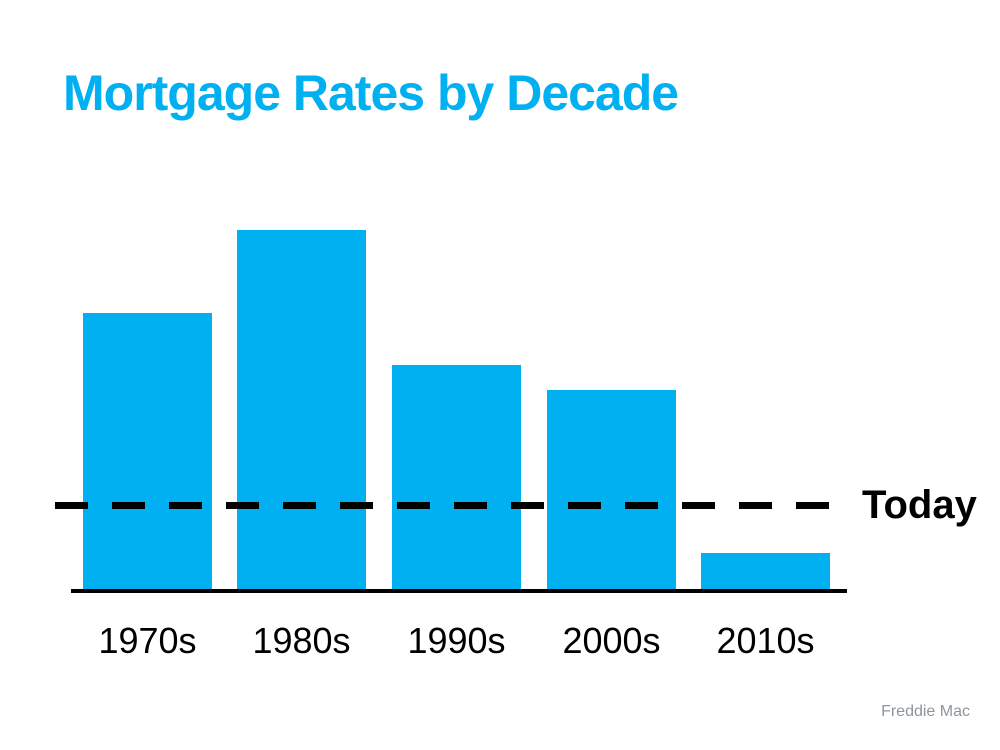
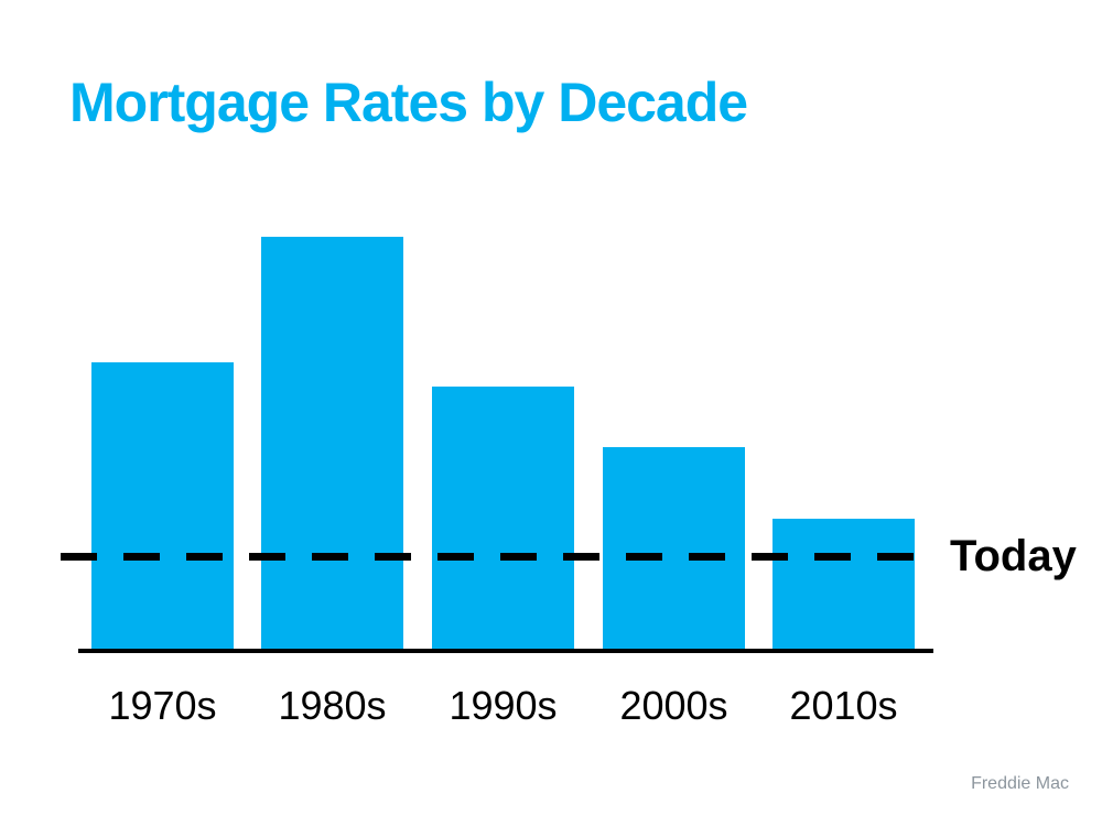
1970s: 9.40% -> 8.86%
1980s: 12.21% -> 12.70%
1990s: 7.67% -> 8.12%
2000s: 6.83% -> 6.29%
2010s: 1.34% -> 4.09%
